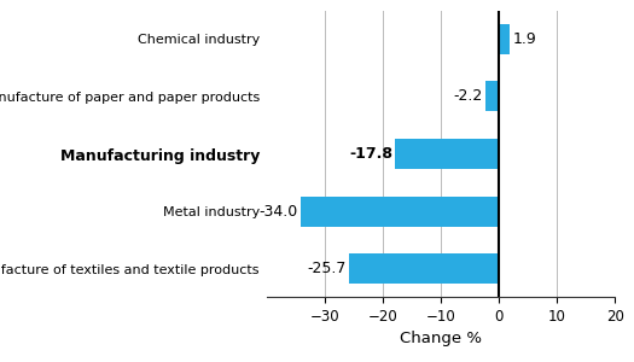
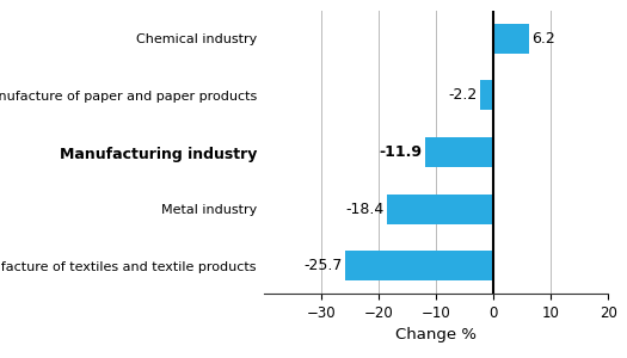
Chemical industry: 1.9 -> 6.2
Manufacturing industry: -17.8 -> -11.9
Metal industry: -34.0 -> -18.4
